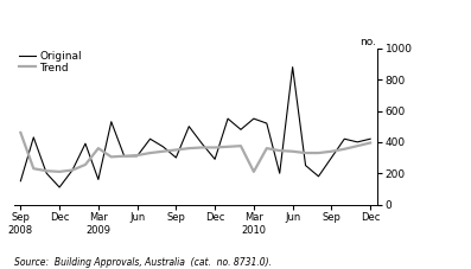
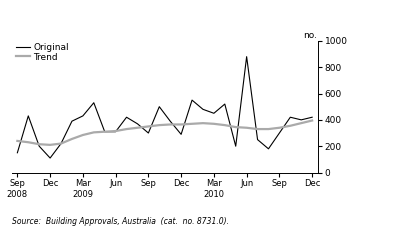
Trend/Sep 2008: 460 -> 240
Original/Mar 2009: 160 -> 430
Trend/Mar 2009: 360 -> 280
Original/Mar 2010: 550 -> 450
Trend/Mar 2010: 210 -> 370
